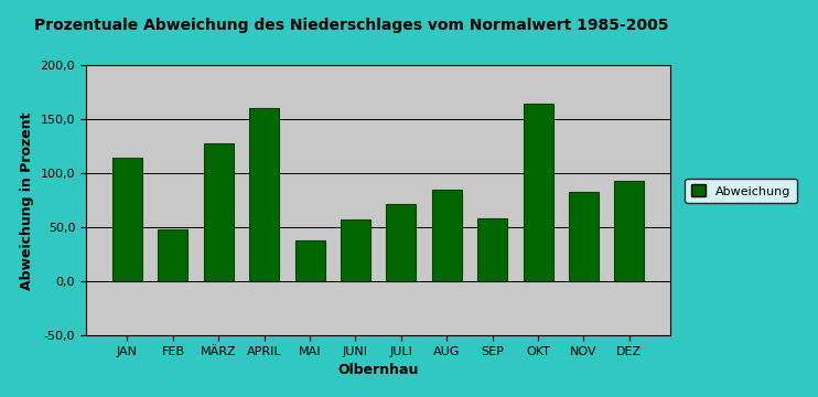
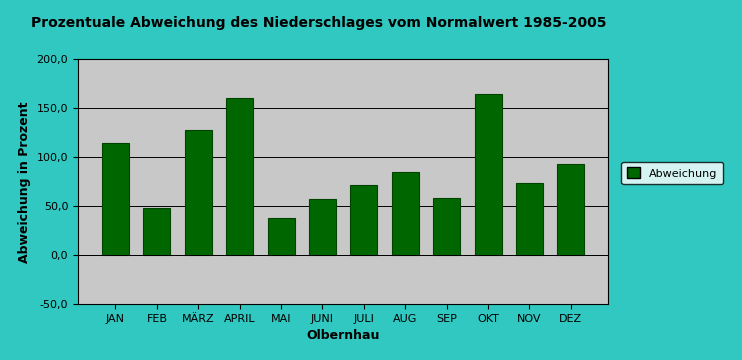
NOV: 83 -> 74
